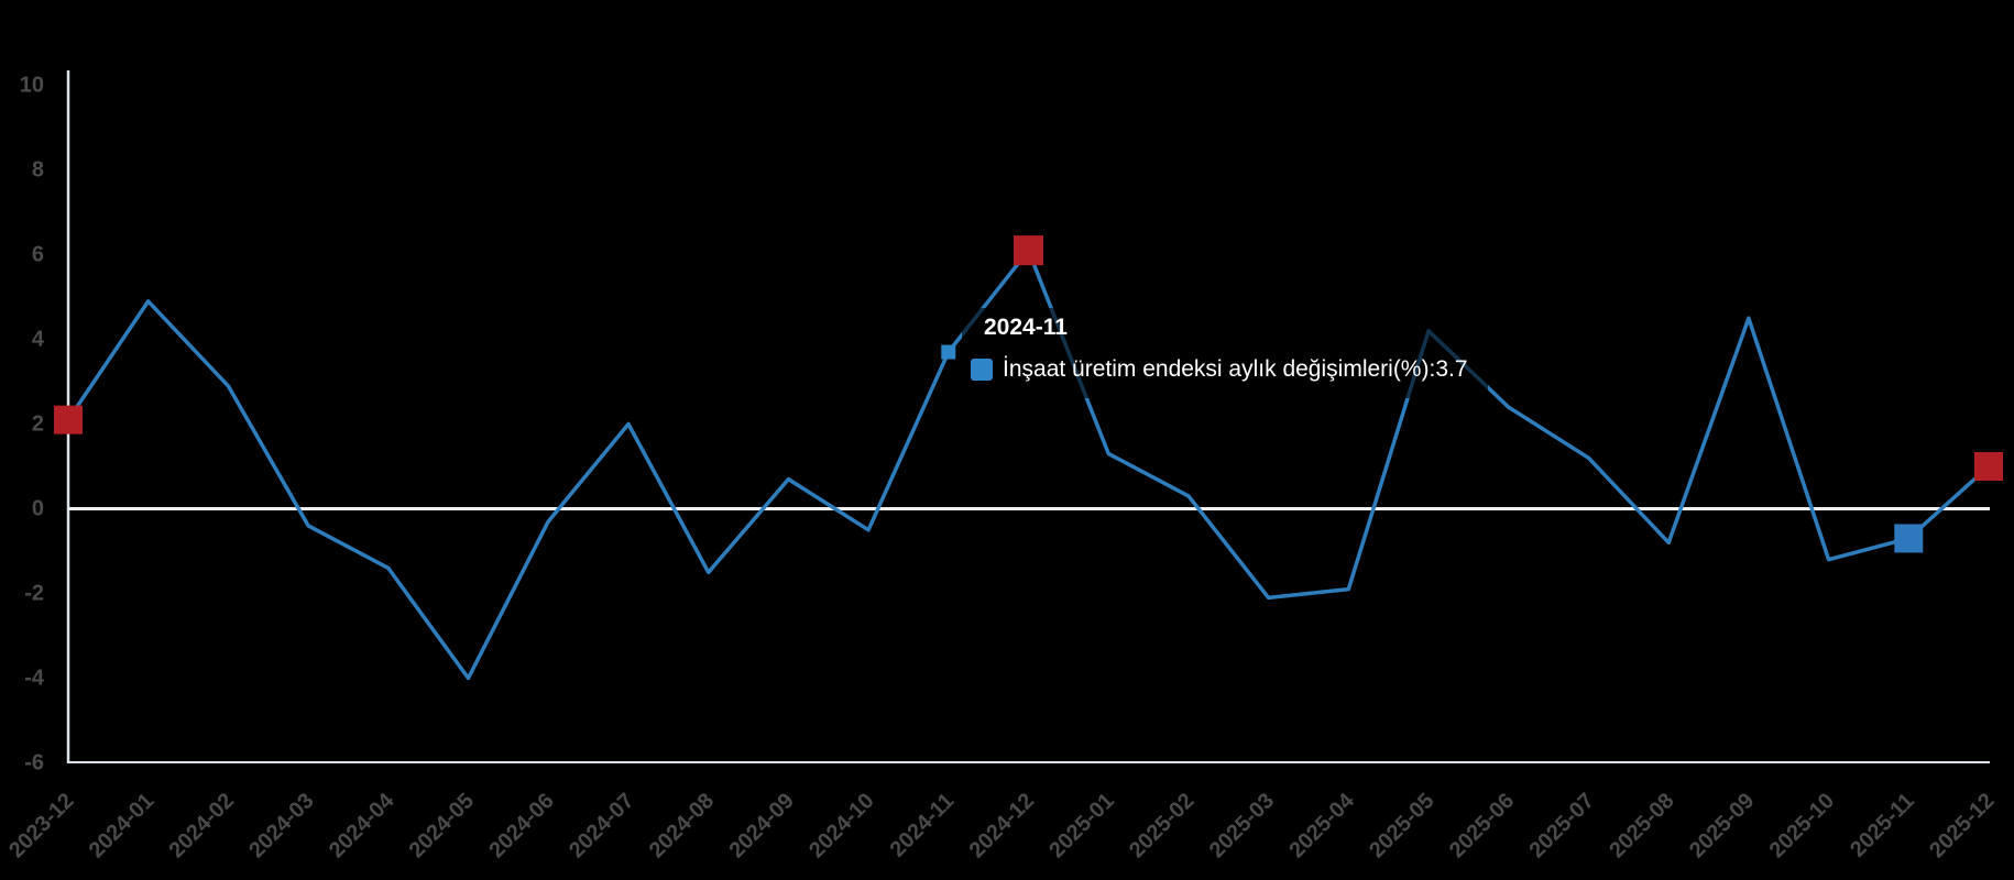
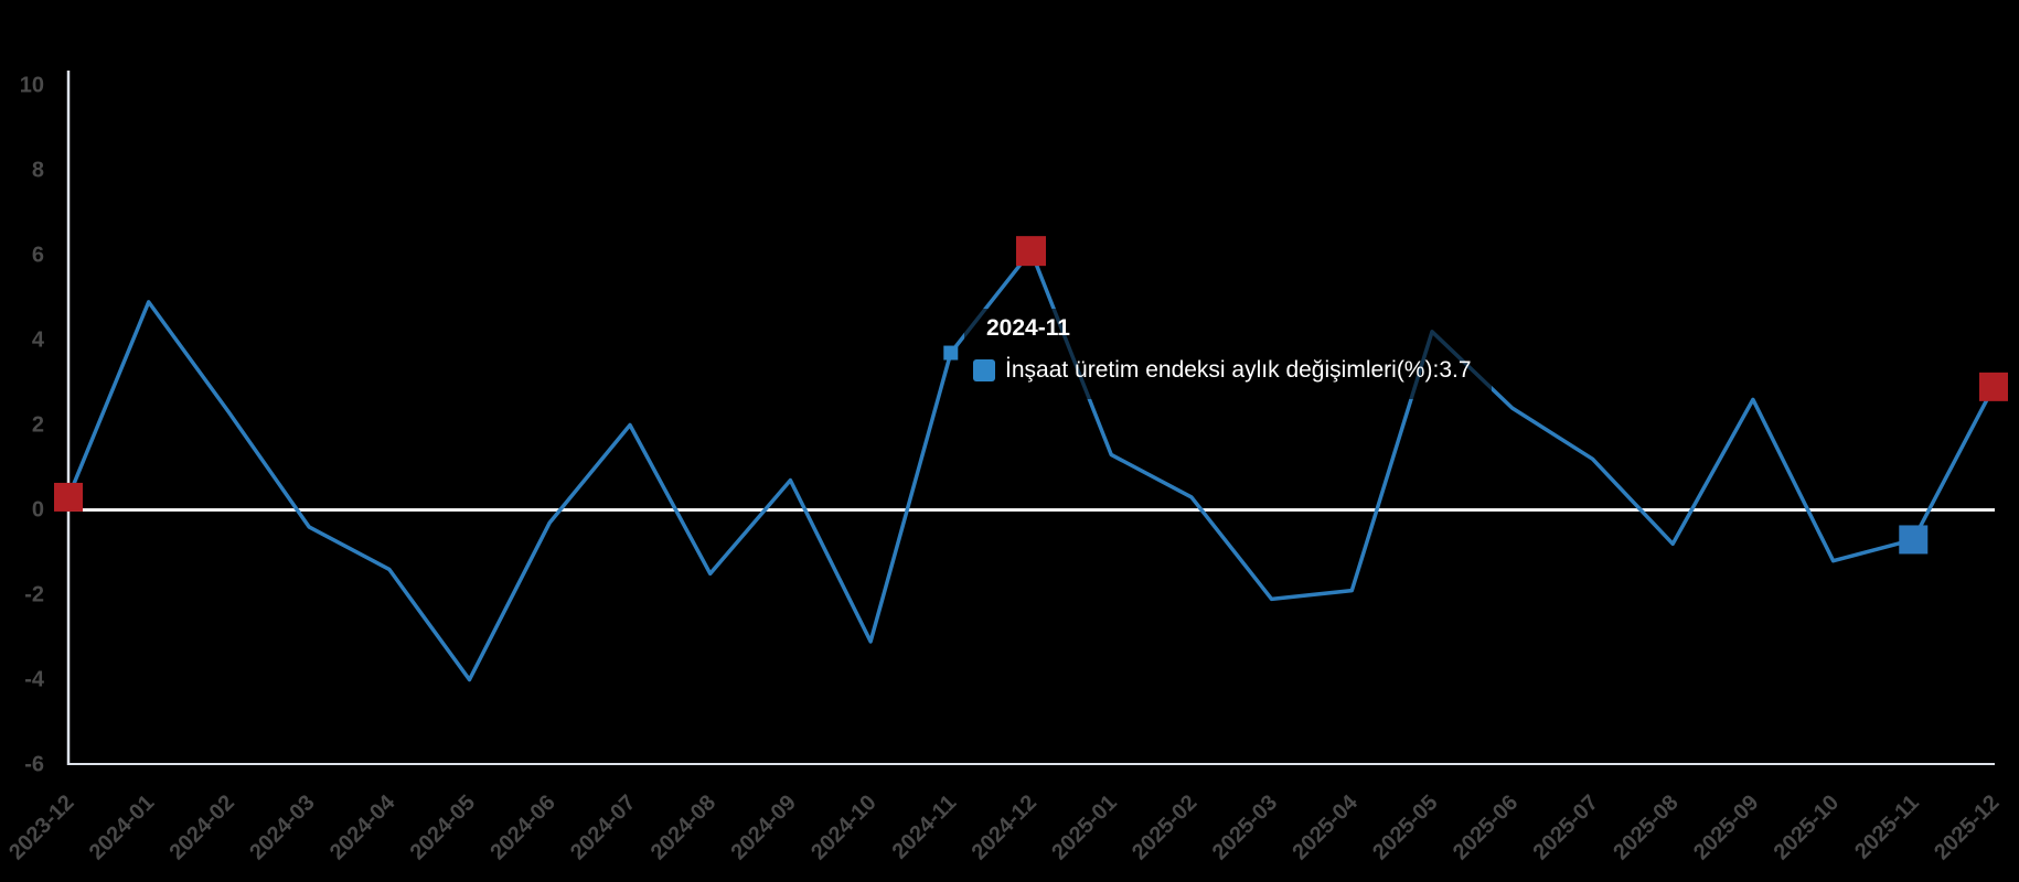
2023-12: 2.1 -> 0.3
2024-02: 2.9 -> 2.3
2024-10: -0.5 -> -3.1
2025-09: 4.5 -> 2.6
2025-12: 1.0 -> 2.9
